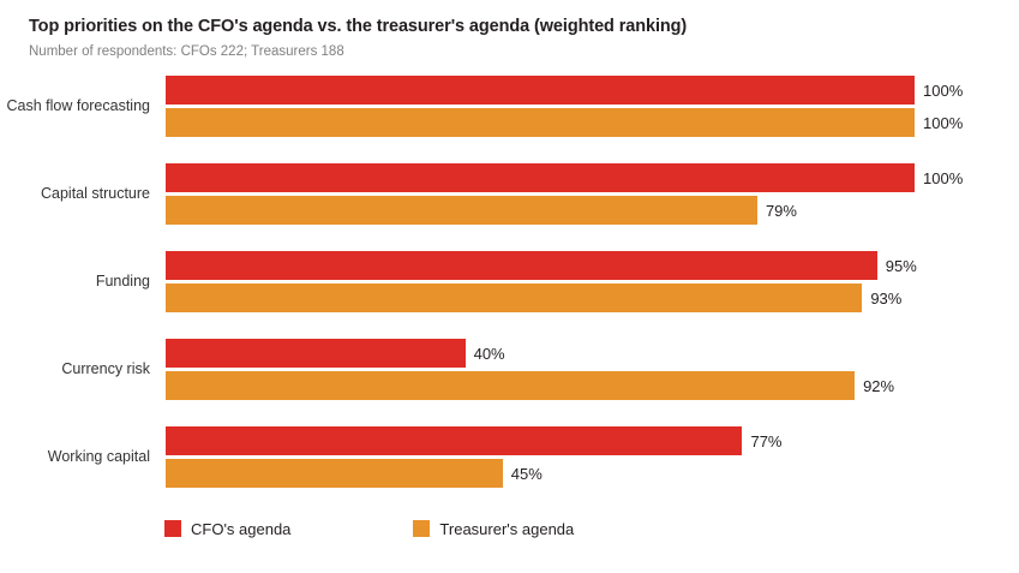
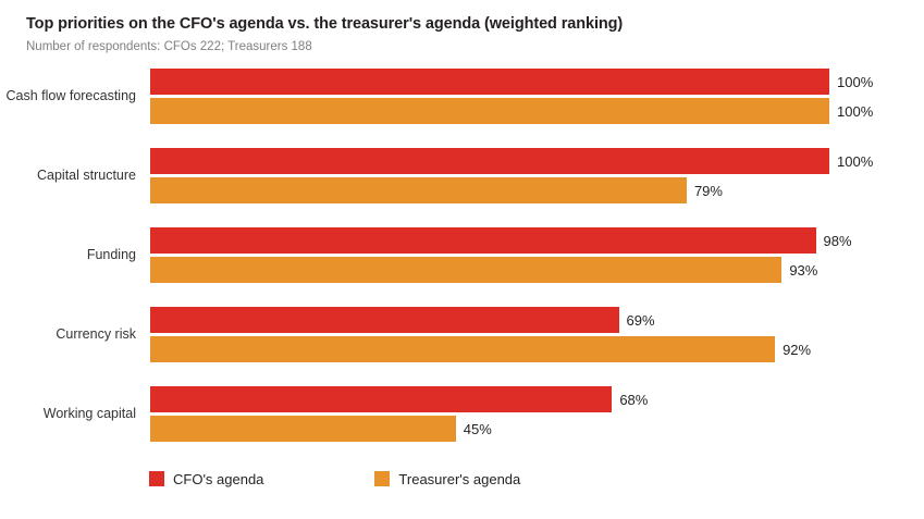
CFO's agenda/Funding: 95% -> 98%
CFO's agenda/Currency risk: 40% -> 69%
CFO's agenda/Working capital: 77% -> 68%
